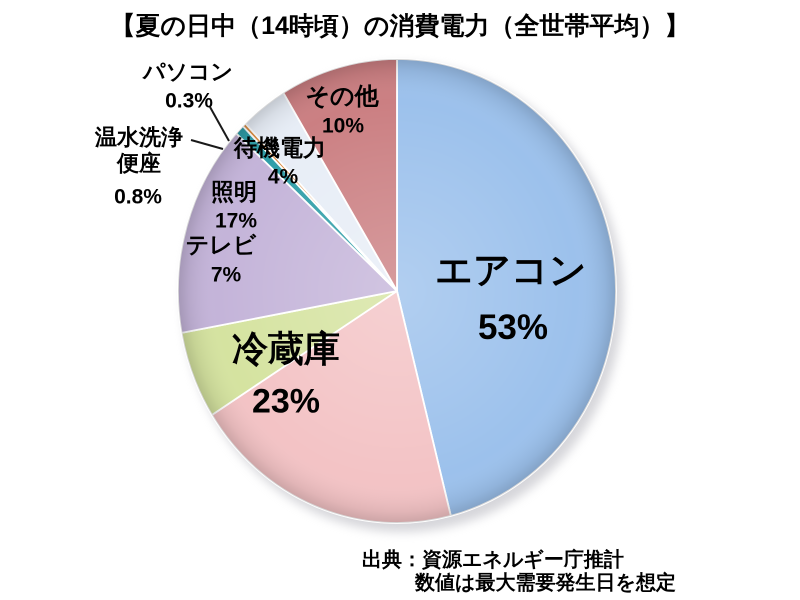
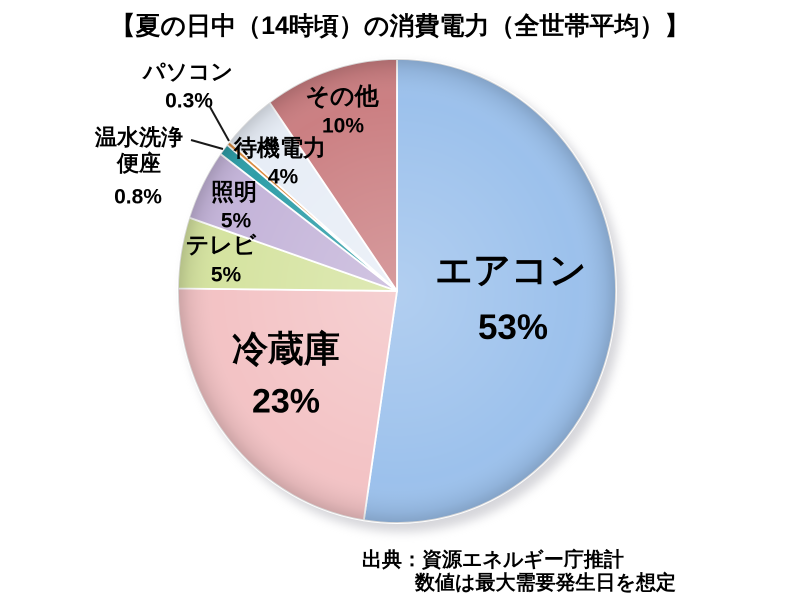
テレビ: 7% -> 5%
照明: 17% -> 5%
